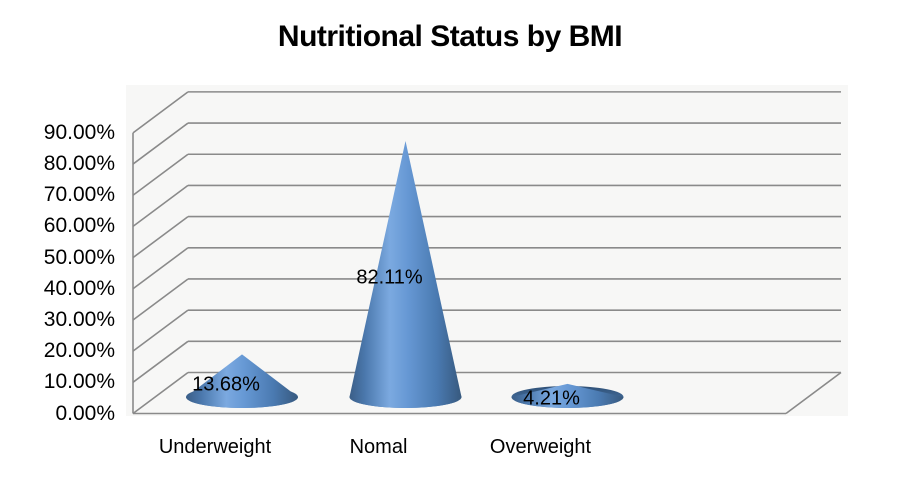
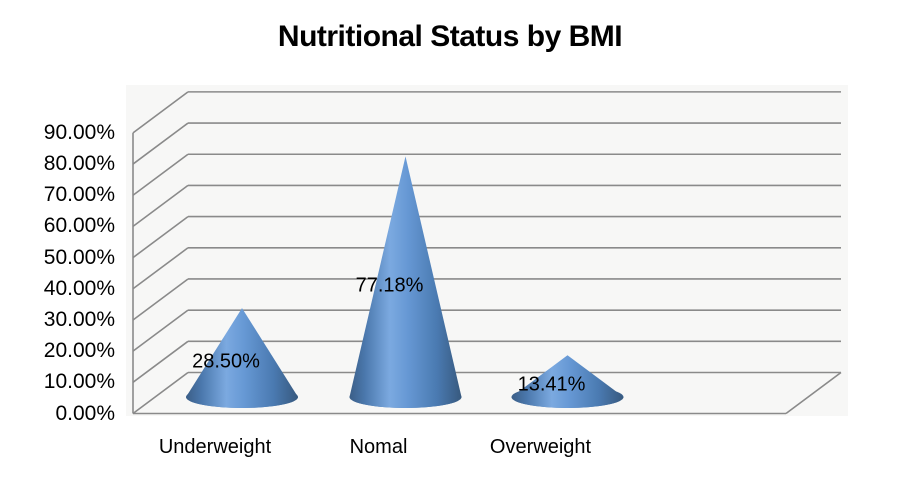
Underweight: 13.68% -> 28.50%
Nomal: 82.11% -> 77.18%
Overweight: 4.21% -> 13.41%
